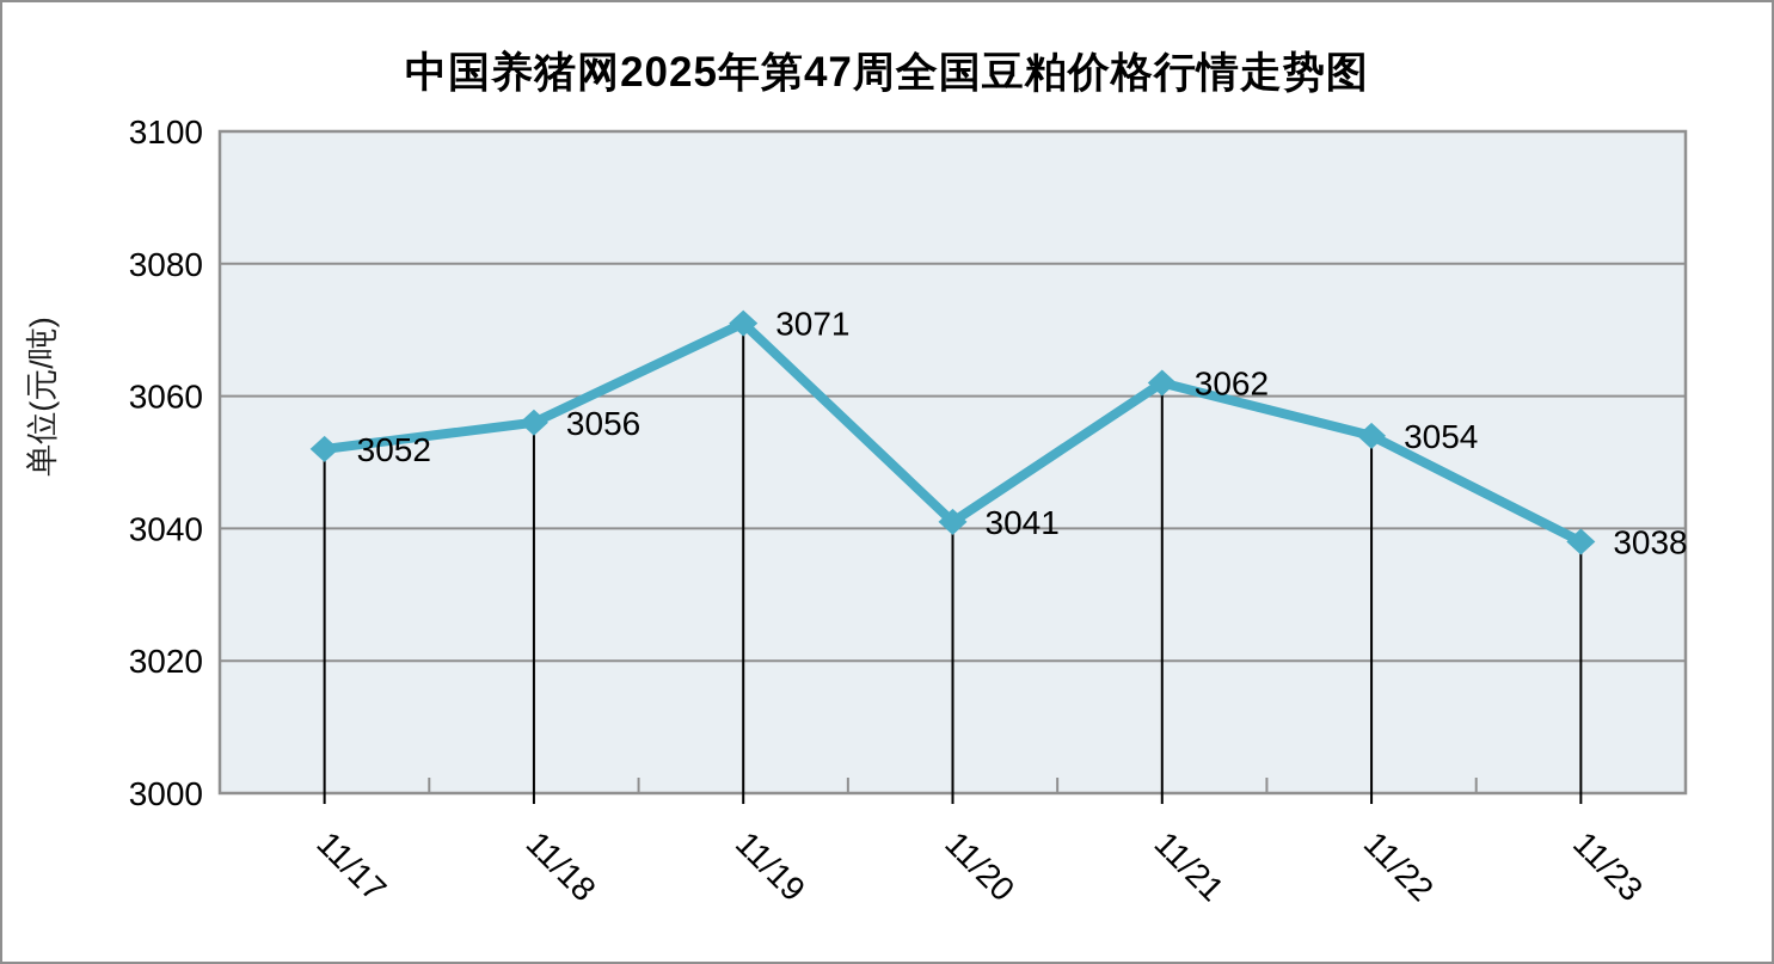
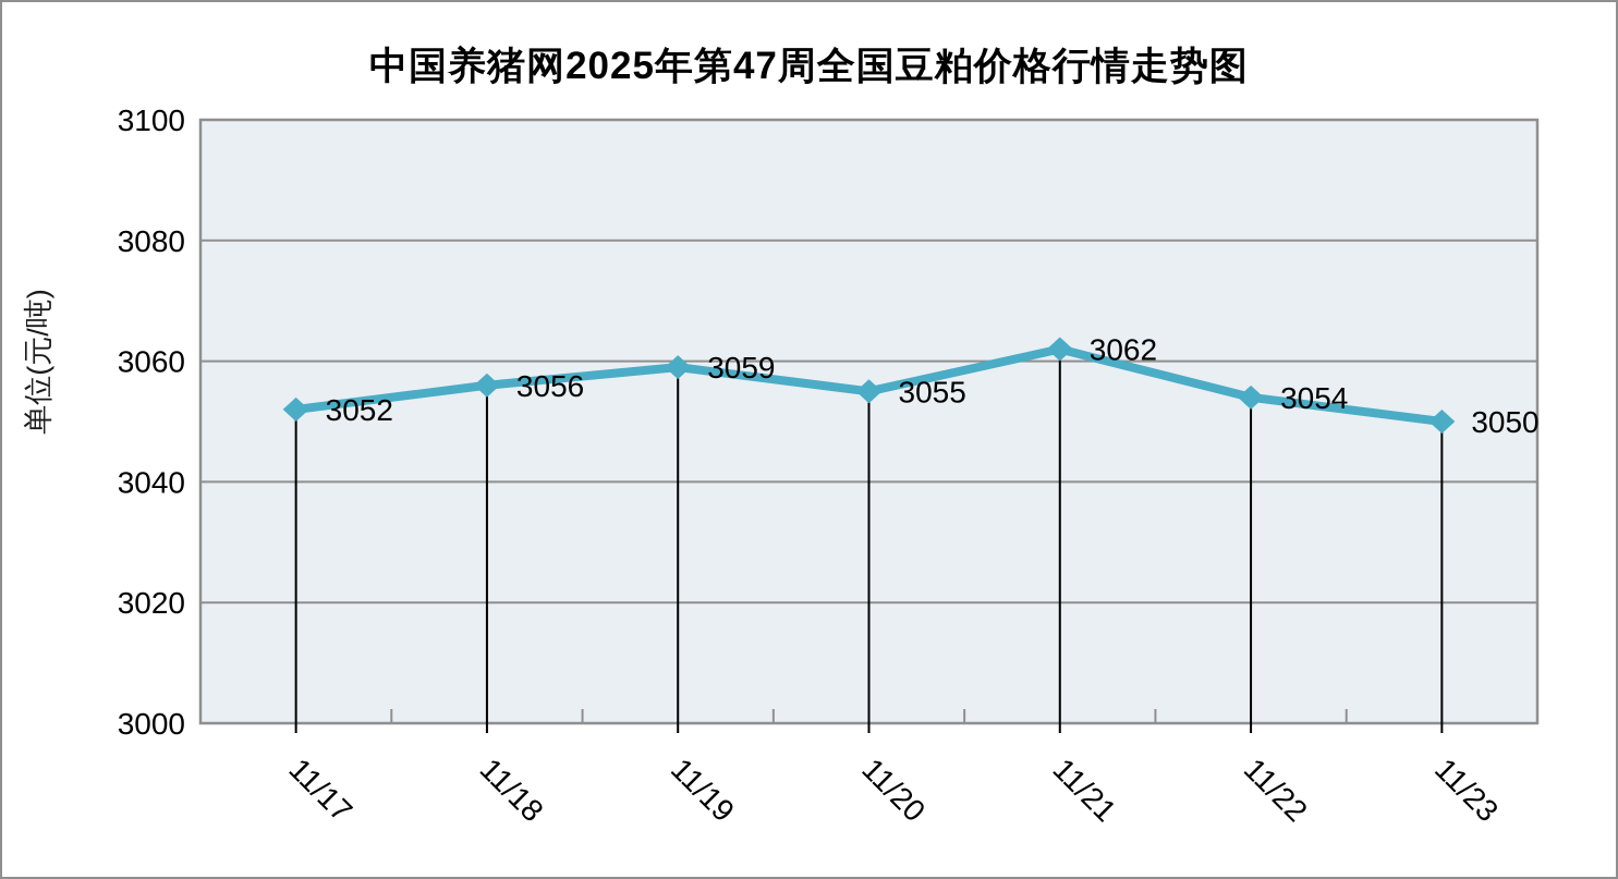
11/19: 3071 -> 3059
11/20: 3041 -> 3055
11/23: 3038 -> 3050
